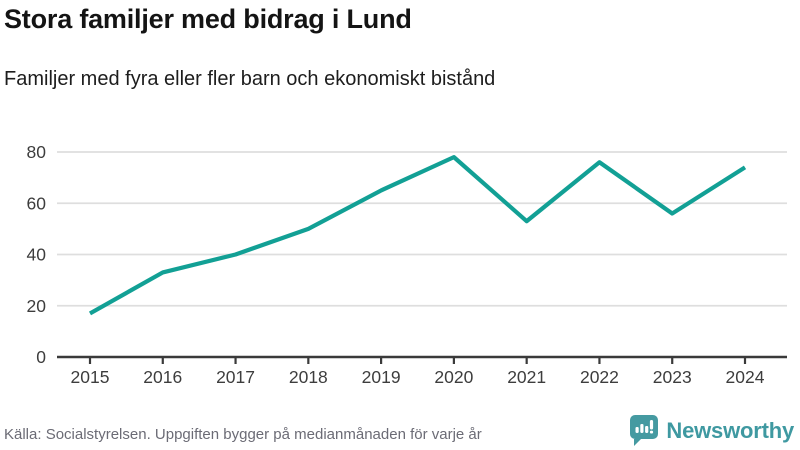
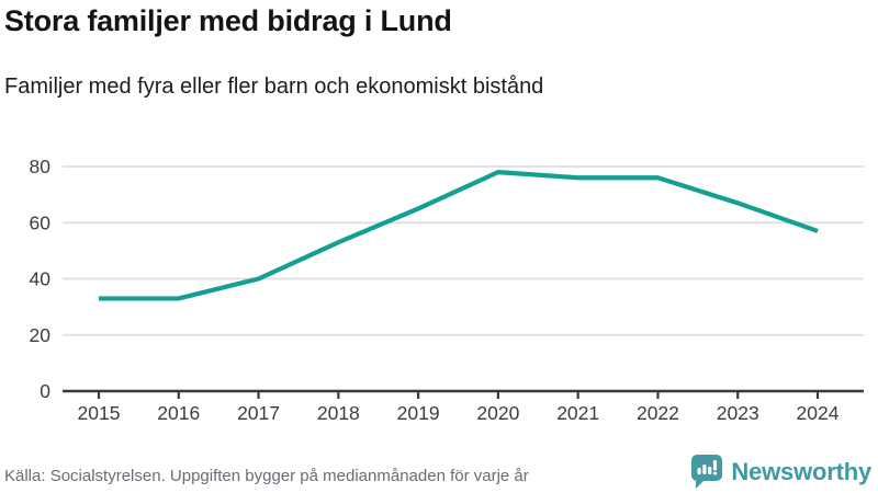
2015: 17 -> 33
2018: 50 -> 53
2021: 53 -> 76
2023: 56 -> 67
2024: 74 -> 57
